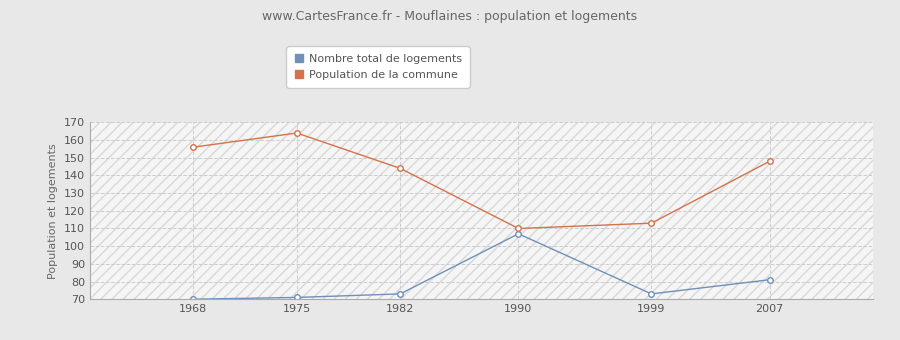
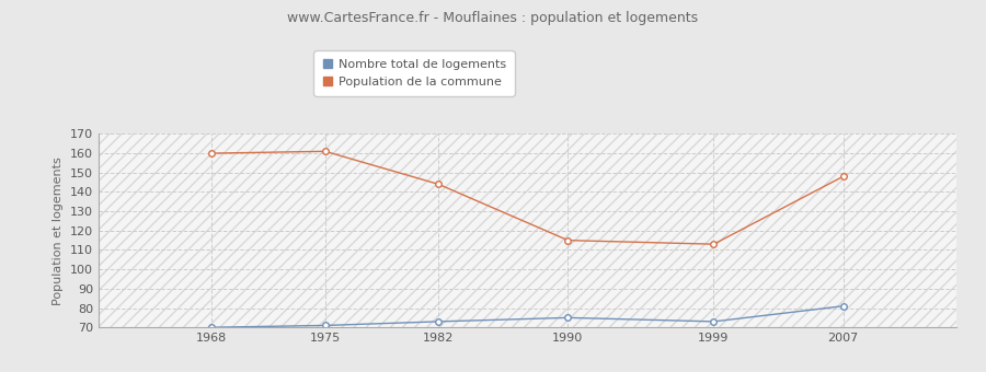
Population de la commune/1968: 156 -> 160
Population de la commune/1975: 164 -> 161
Nombre total de logements/1990: 107 -> 75
Population de la commune/1990: 110 -> 115
